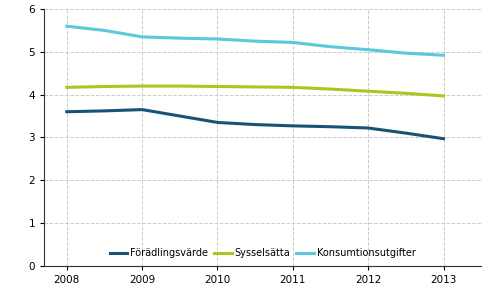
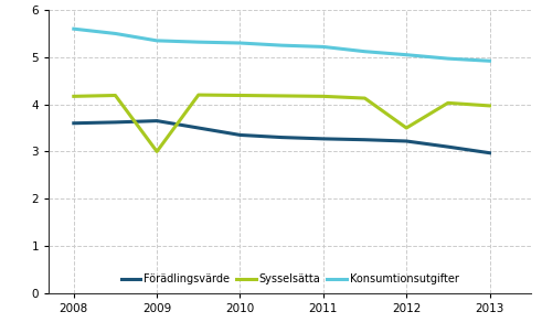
Sysselsätta/2009: 4.20 -> 3.00
Sysselsätta/2012: 4.08 -> 3.50
